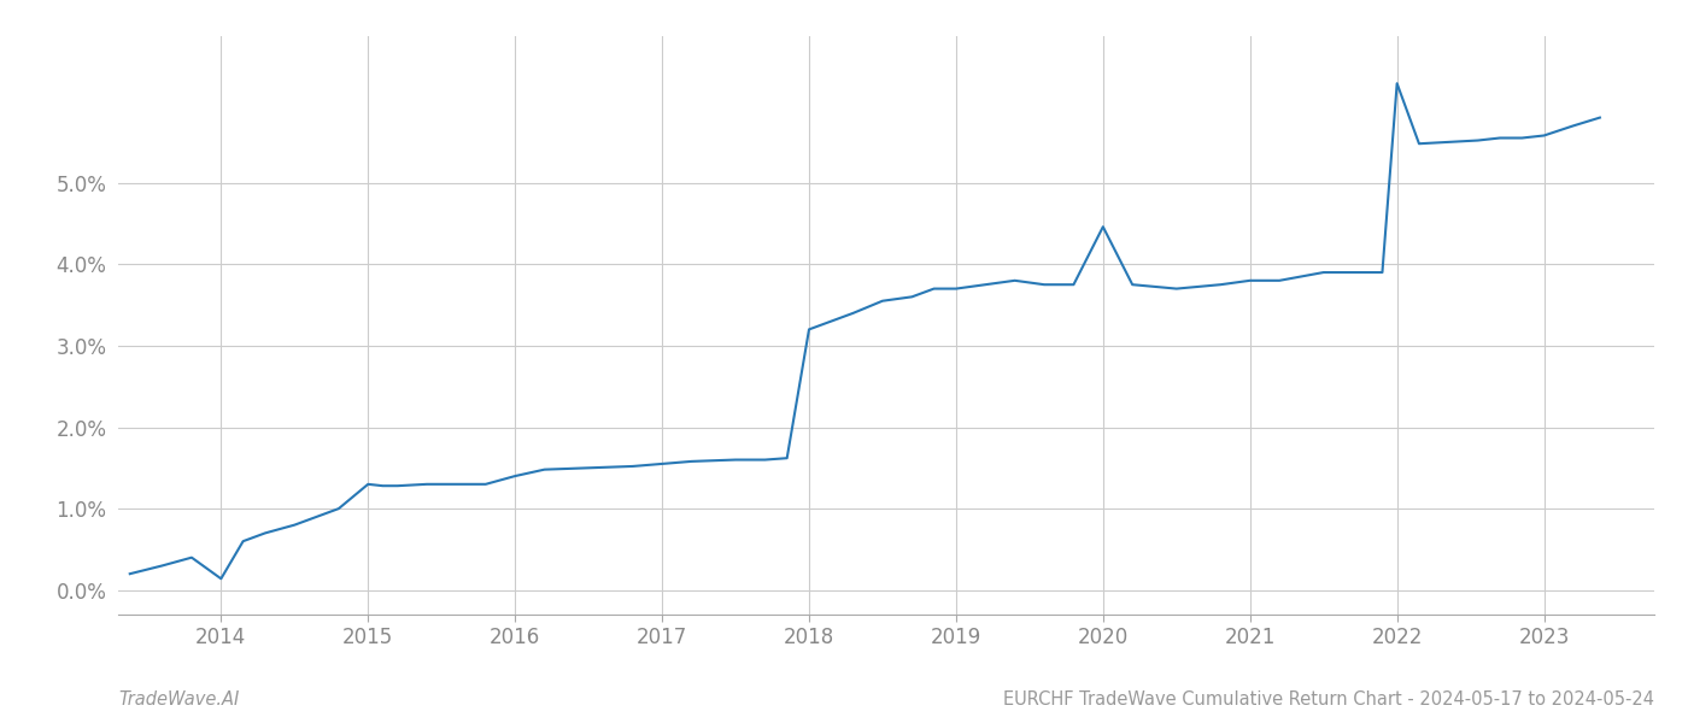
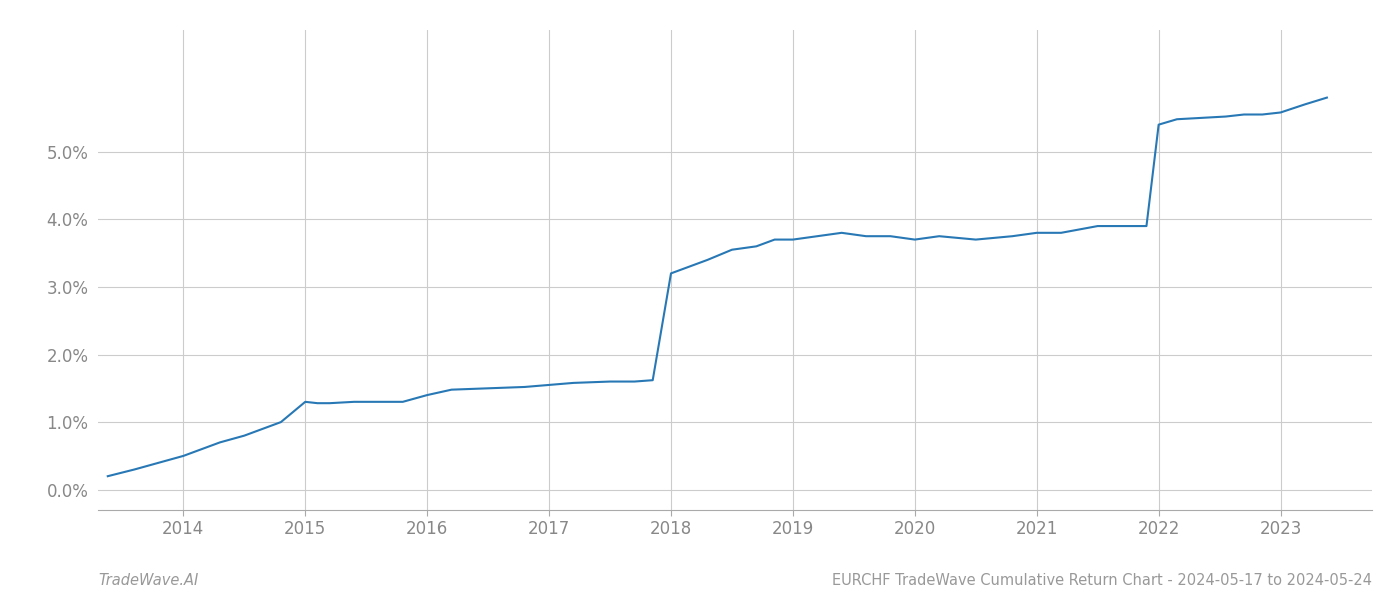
2014: 0.14% -> 0.50%
2020: 4.46% -> 3.70%
2022: 6.22% -> 5.40%
